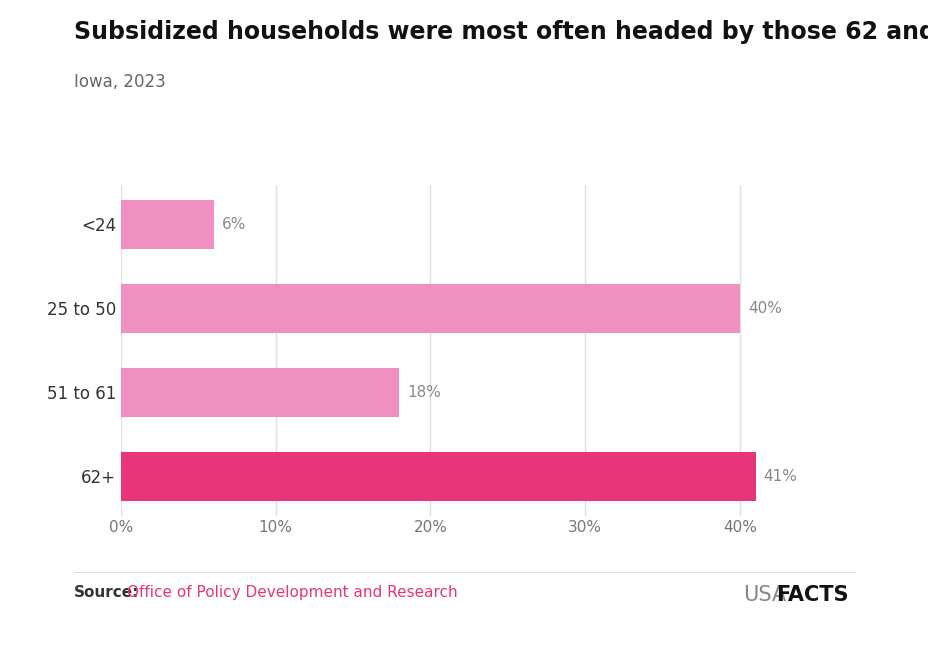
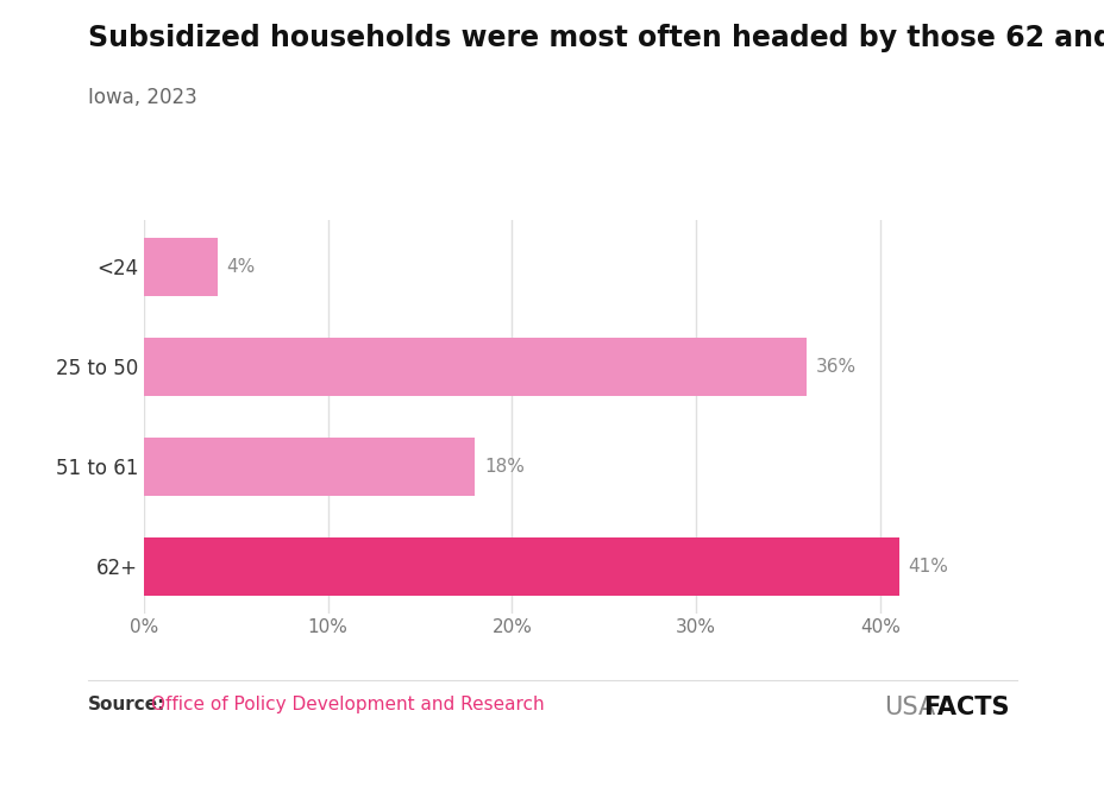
<24: 6% -> 4%
25 to 50: 40% -> 36%
